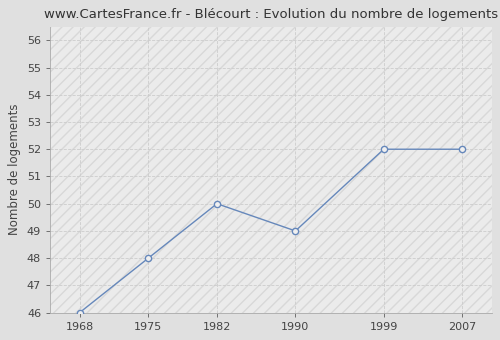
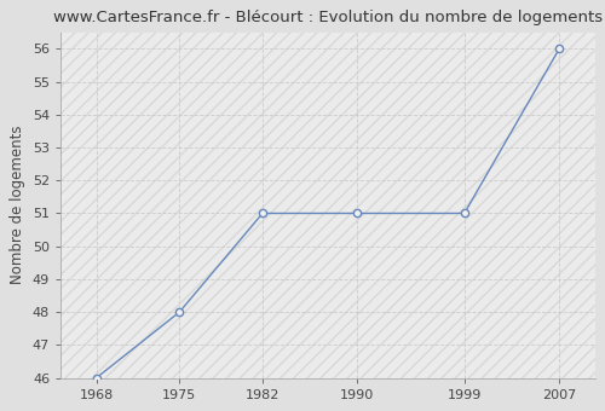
1982: 50 -> 51
1990: 49 -> 51
1999: 52 -> 51
2007: 52 -> 56
